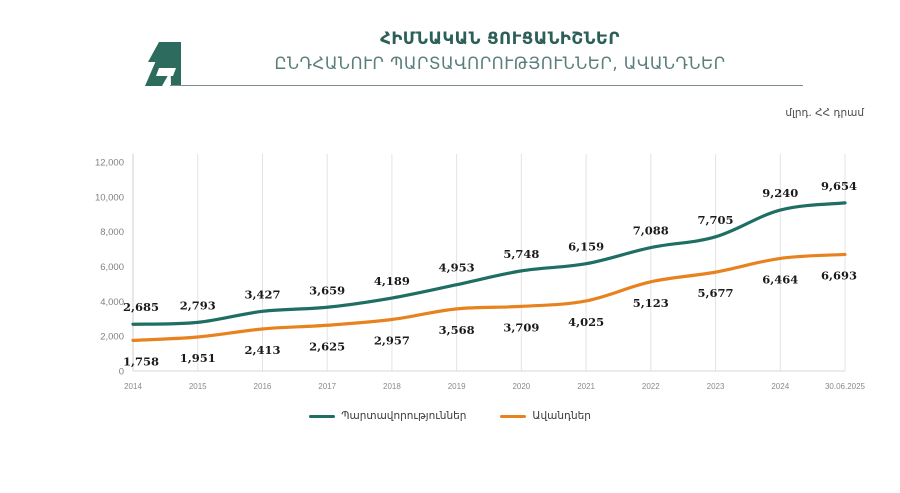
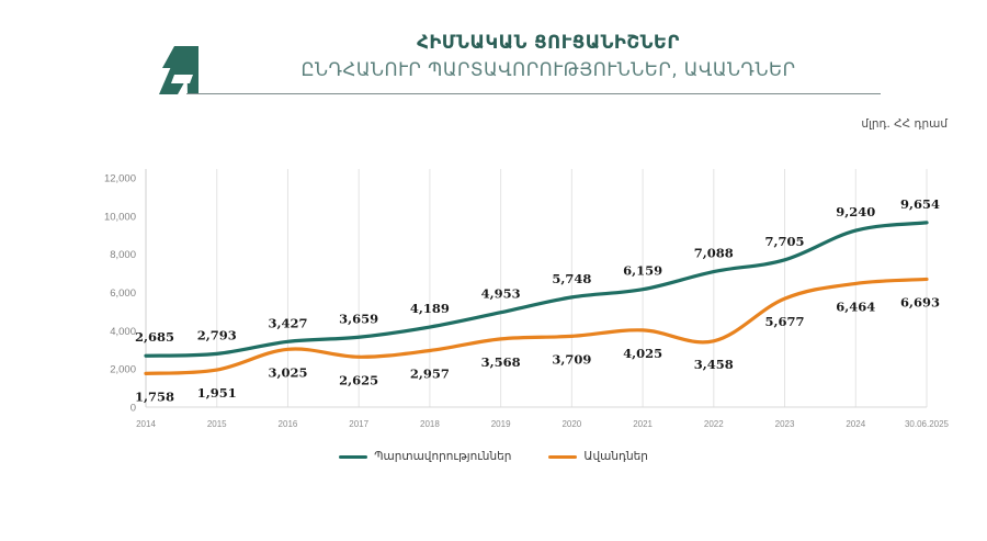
Ավանդներ/2016: 2,413 -> 3,025
Ավանդներ/2022: 5,123 -> 3,458
